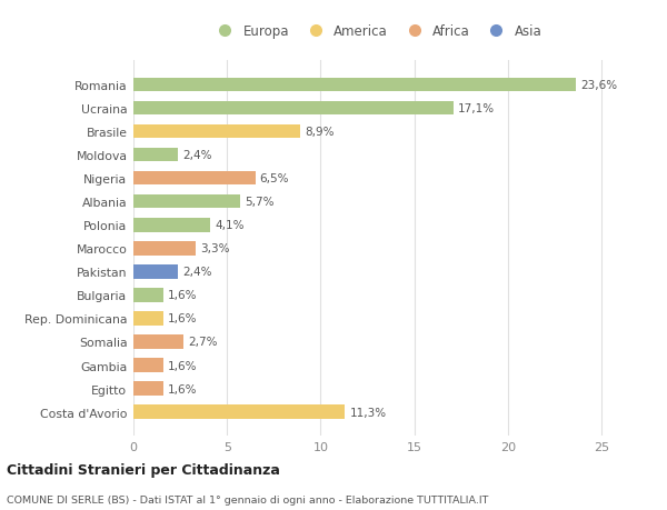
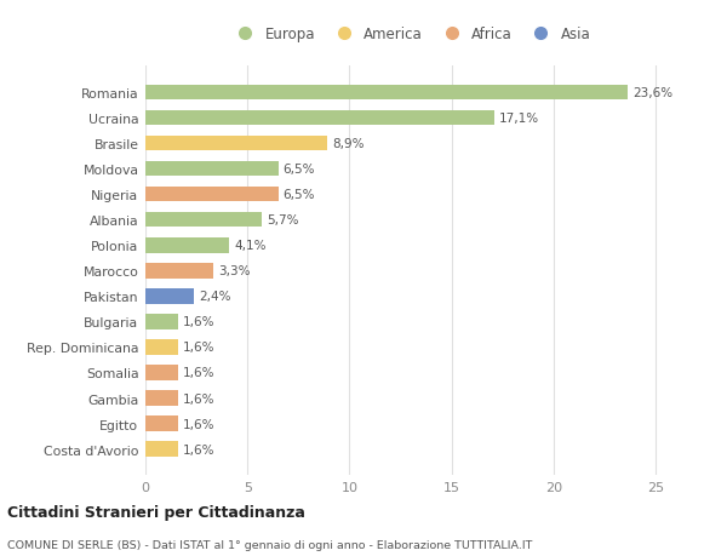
Moldova: 2,4% -> 6,5%
Somalia: 2,7% -> 1,6%
Costa d'Avorio: 11,3% -> 1,6%
